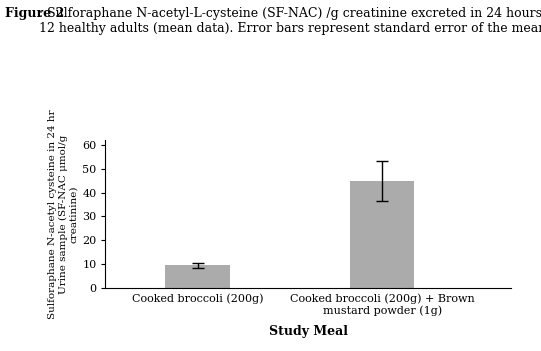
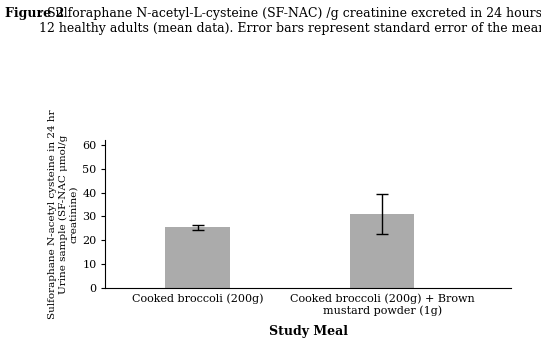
Cooked broccoli (200g): 9.5 -> 25.5
Cooked broccoli (200g) + Brown mustard powder (1g): 45.0 -> 31.0
